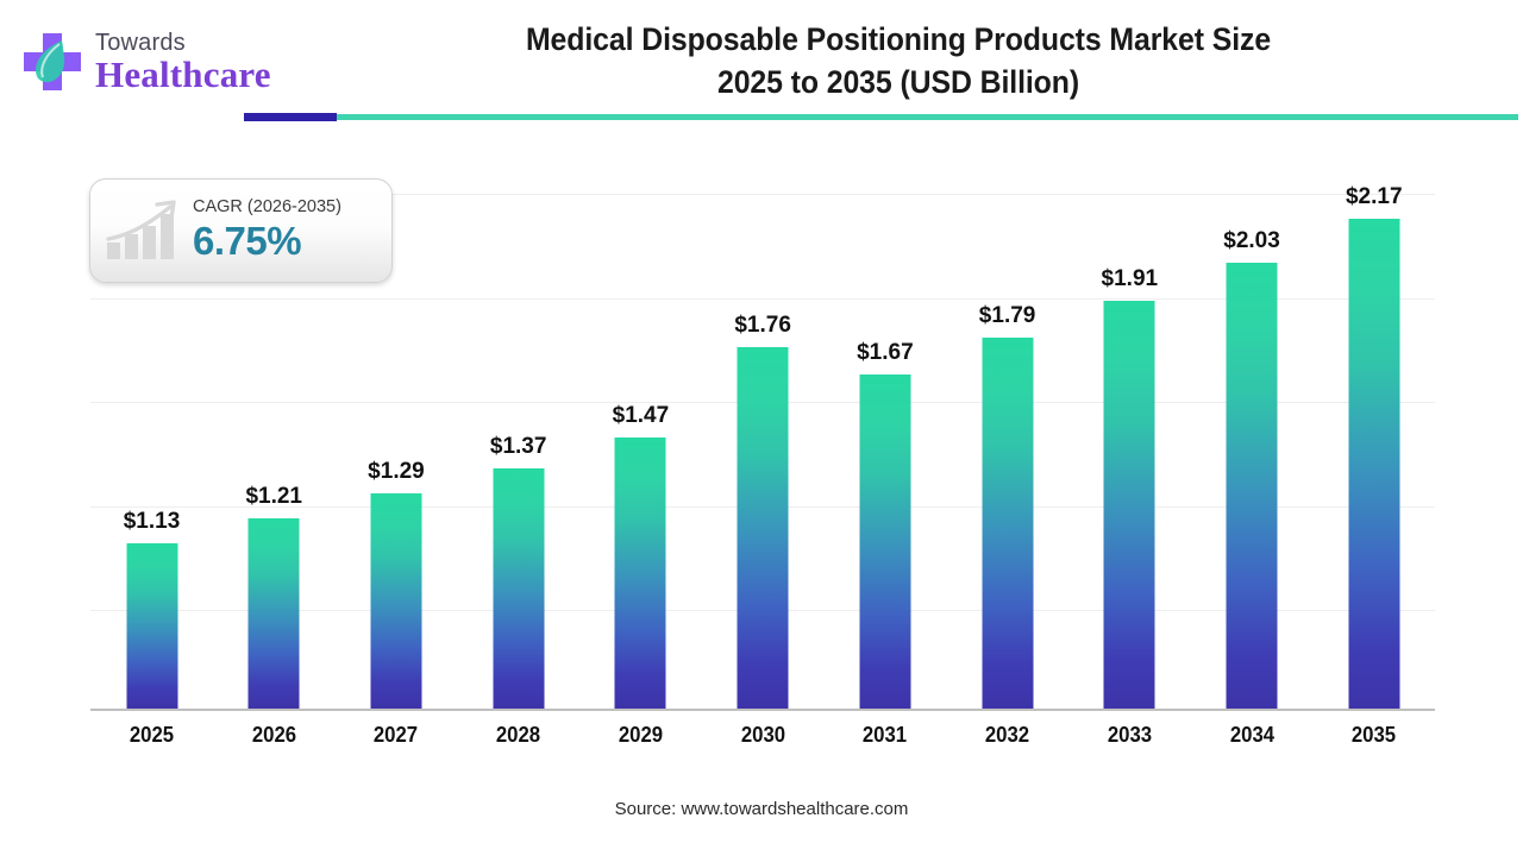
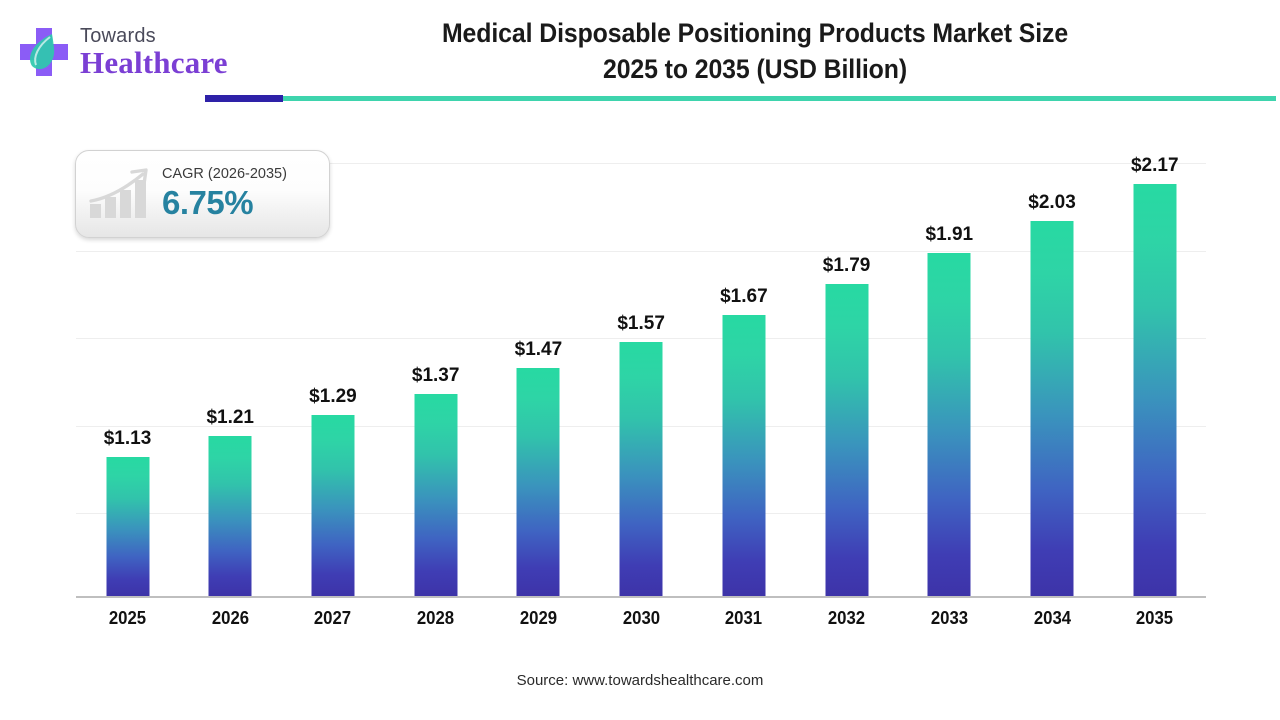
2030: $1.76 -> $1.57
